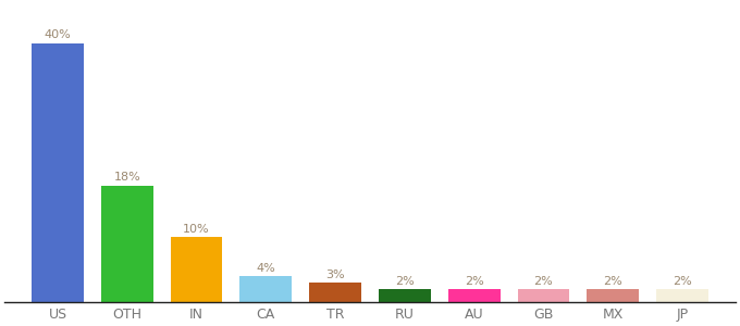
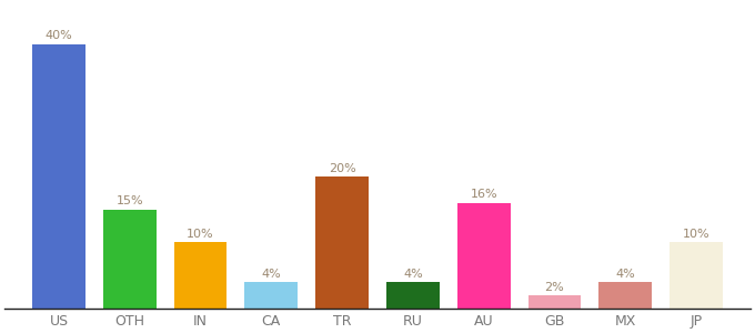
OTH: 18% -> 15%
TR: 3% -> 20%
RU: 2% -> 4%
AU: 2% -> 16%
MX: 2% -> 4%
JP: 2% -> 10%
